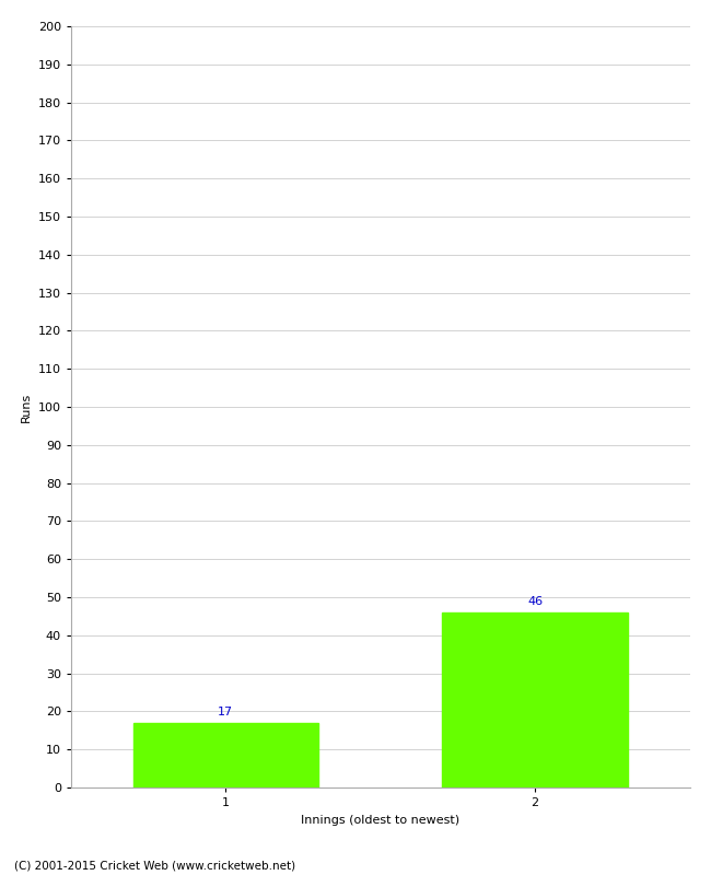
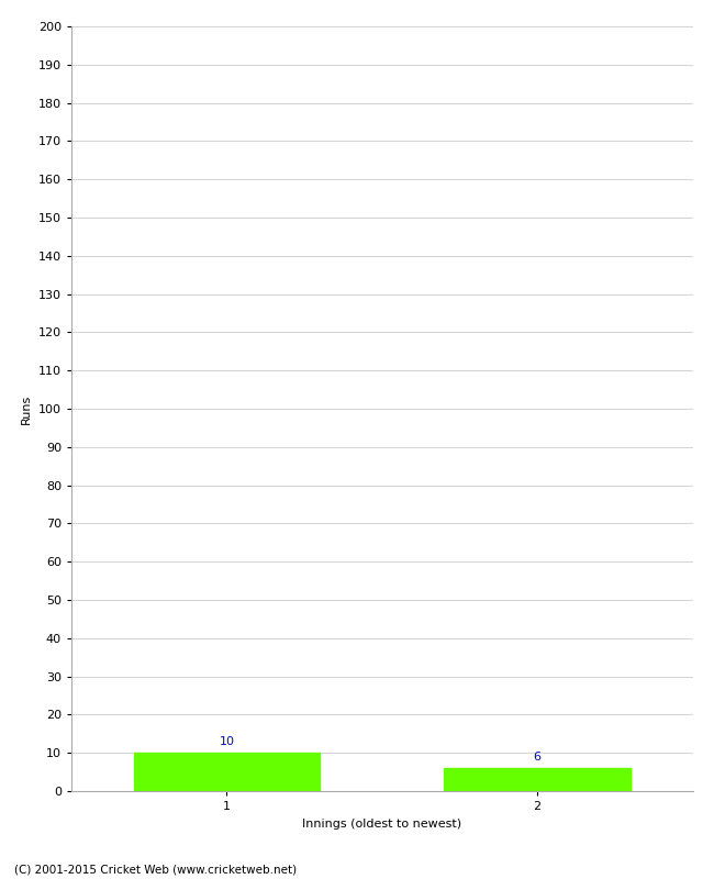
1: 17 -> 10
2: 46 -> 6
